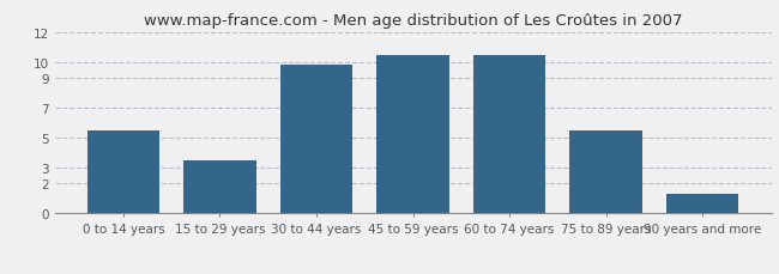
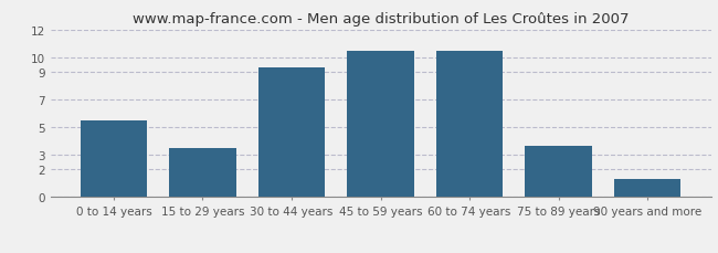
30 to 44 years: 9.8 -> 9.3
75 to 89 years: 5.5 -> 3.7
